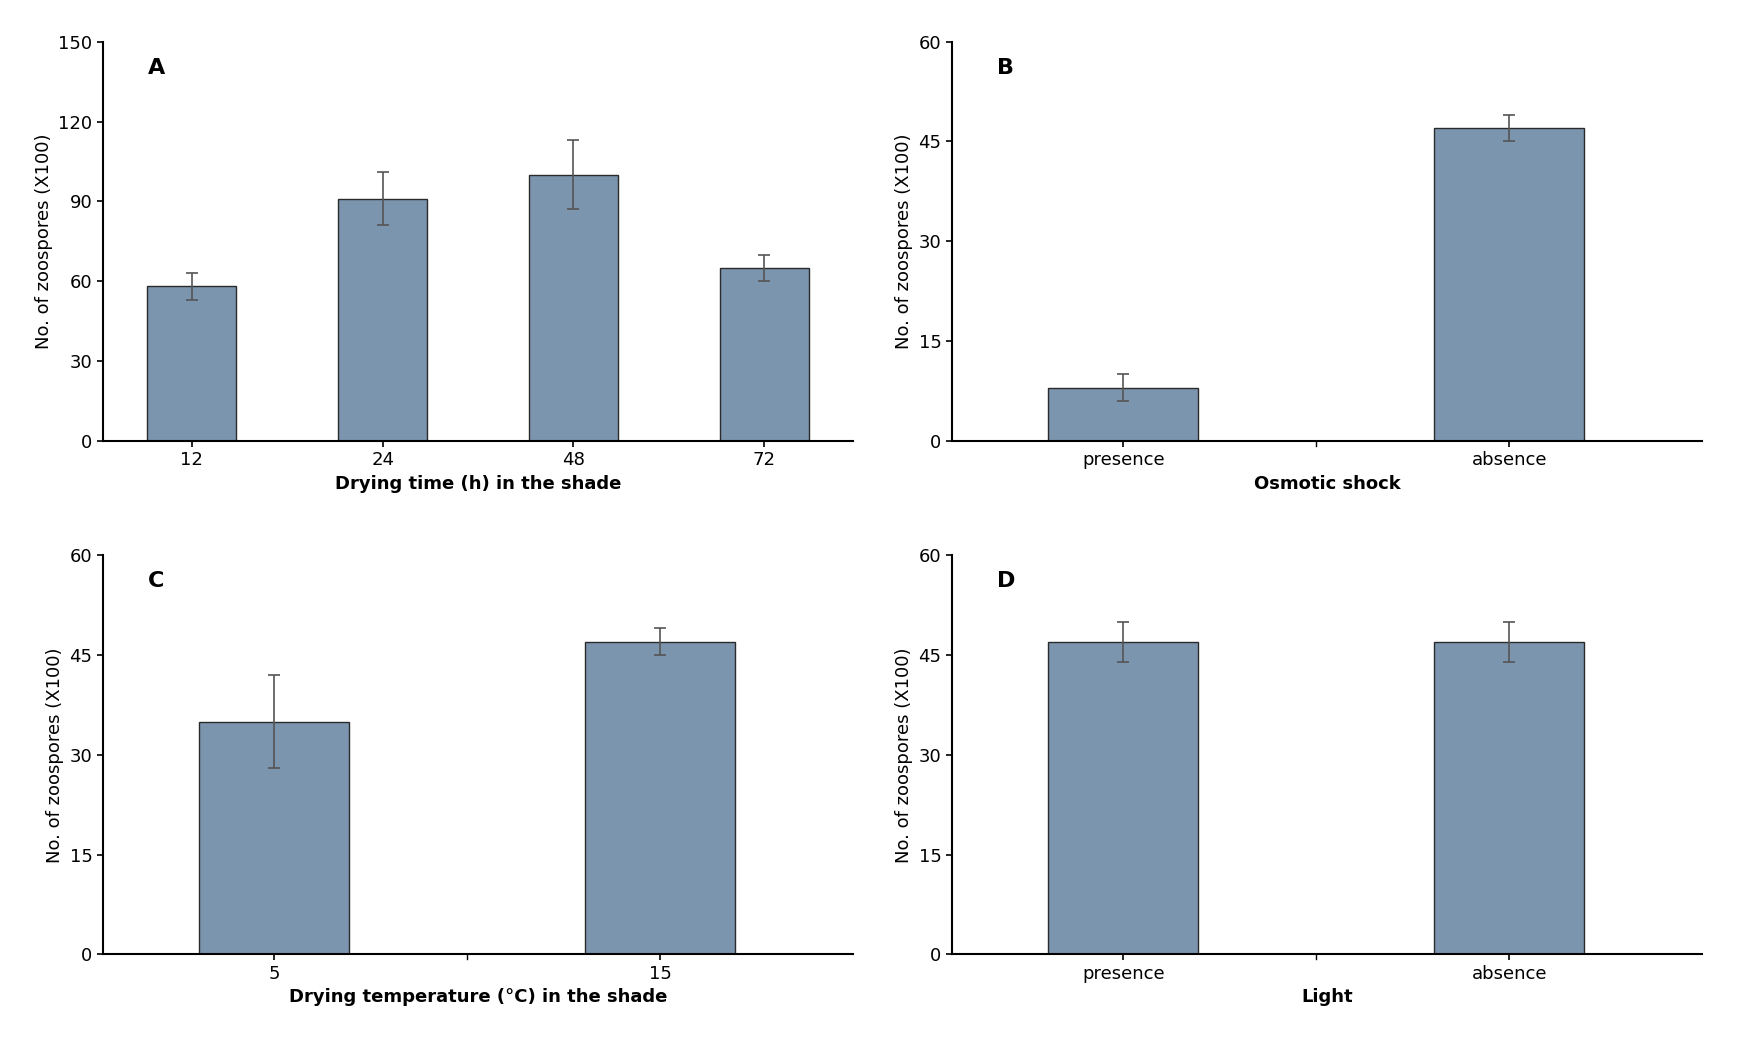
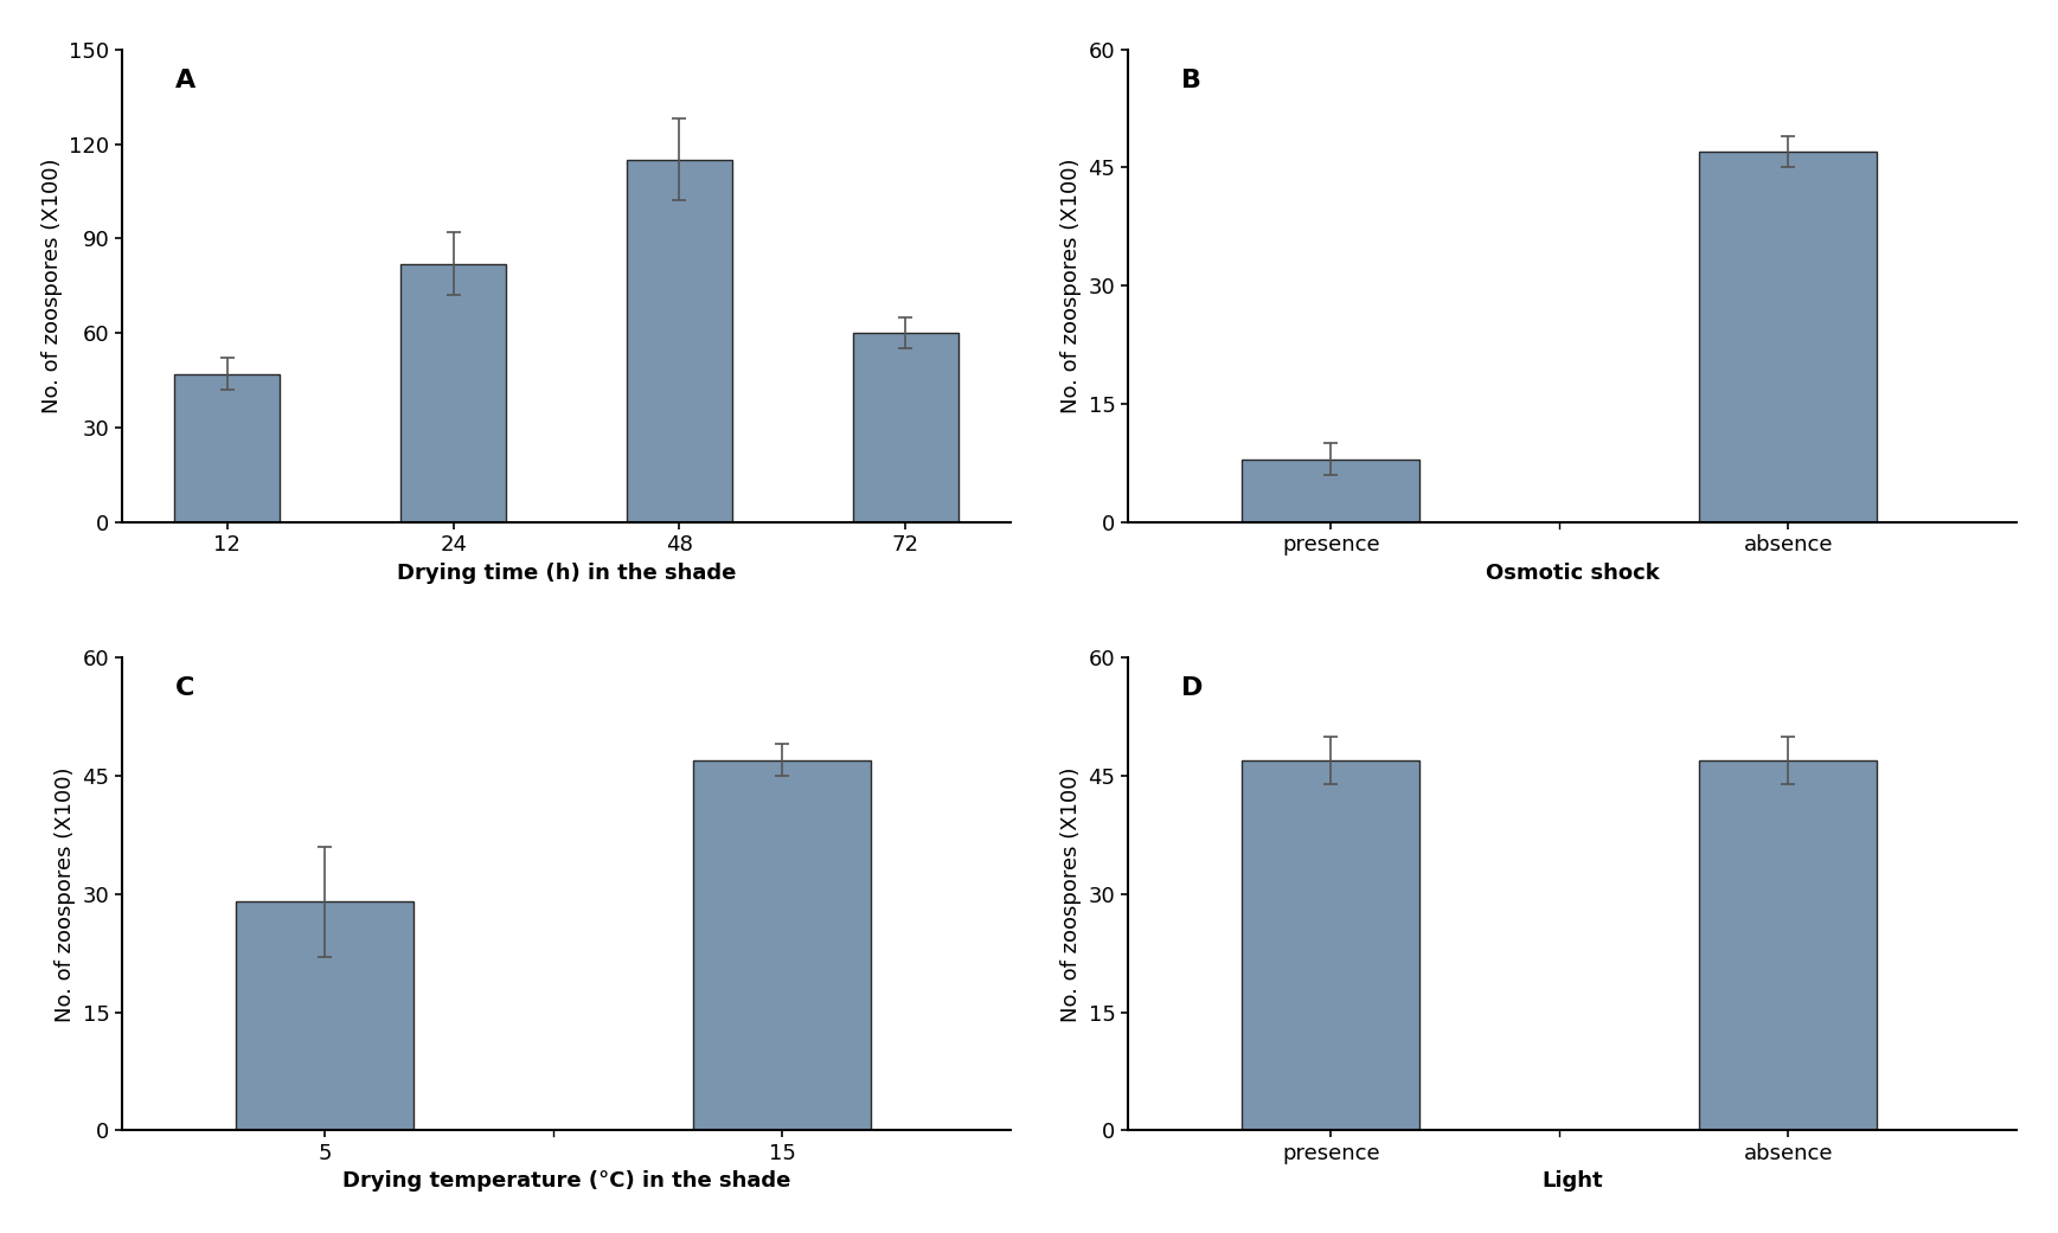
12: 58 -> 47
24: 91 -> 82
48: 100 -> 115
72: 65 -> 60
5: 35 -> 29
